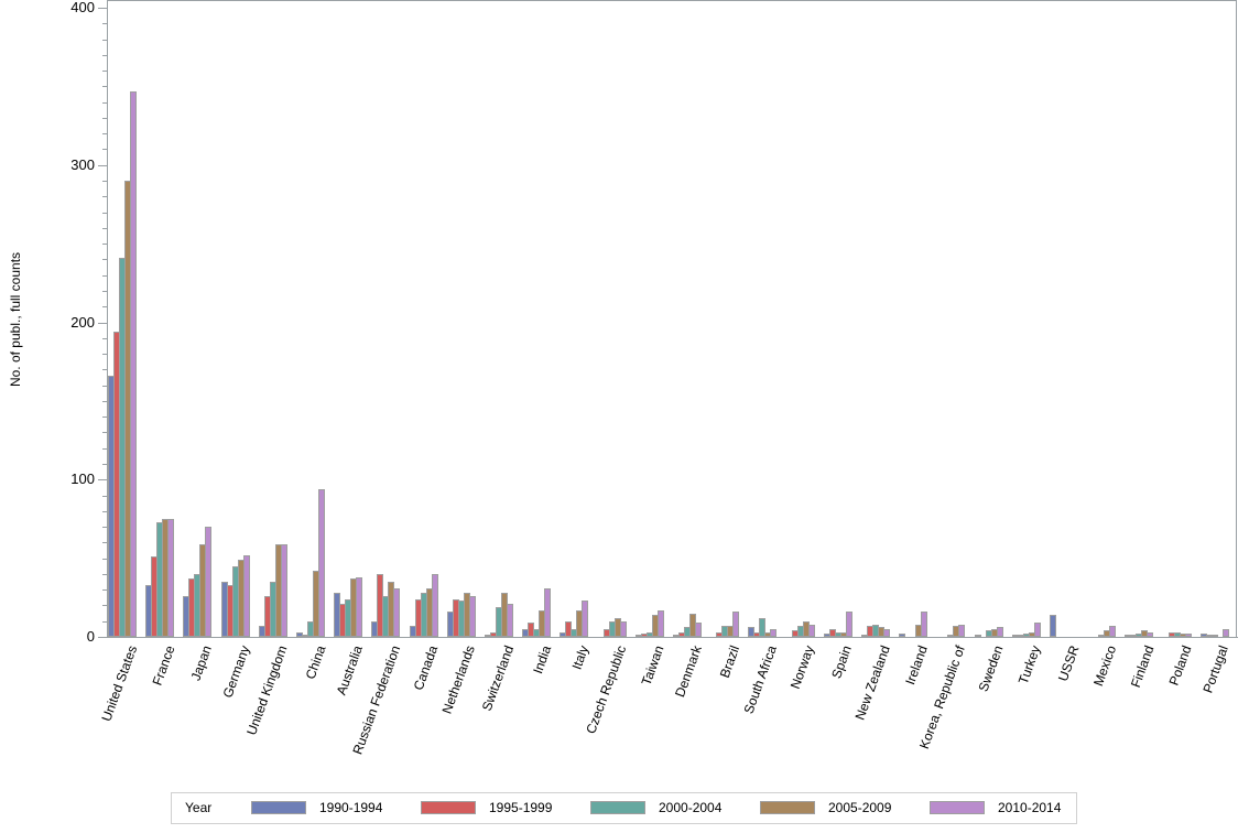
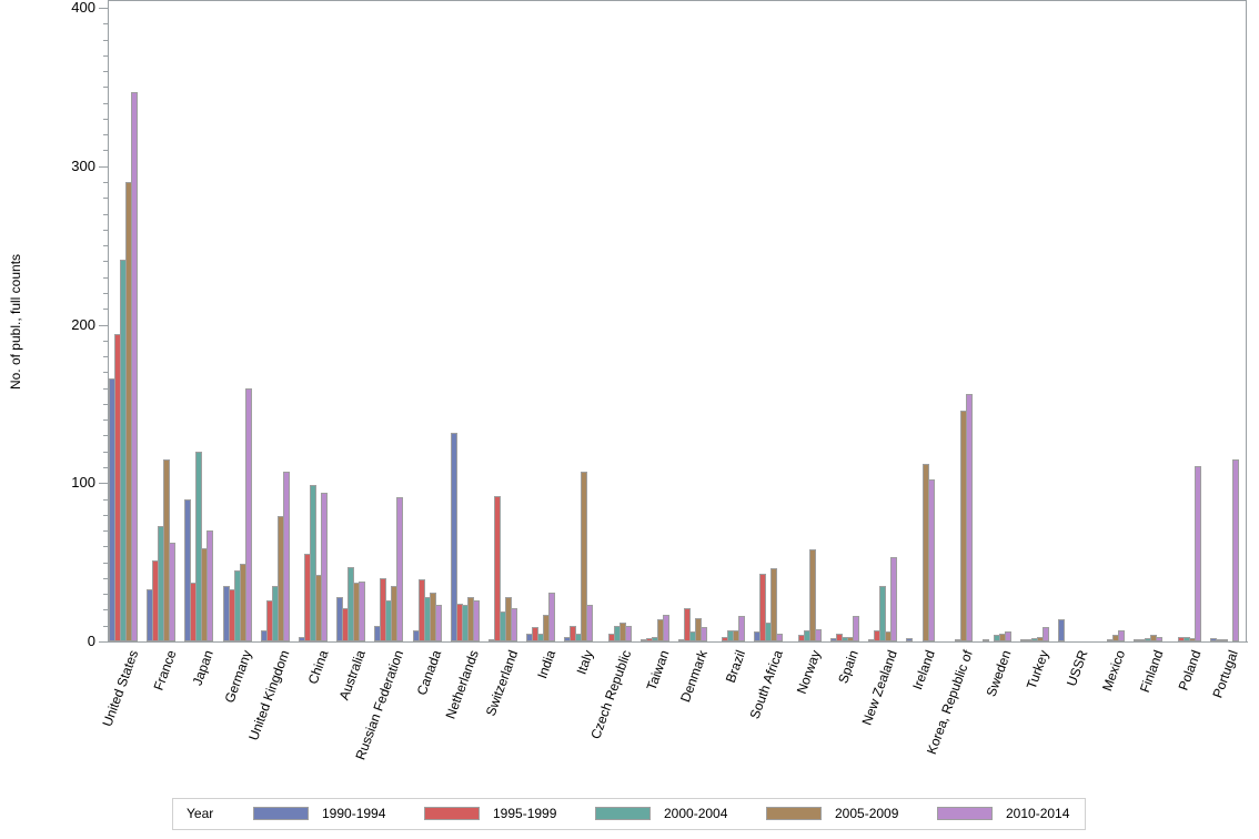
2005-2009/France: 75 -> 115
2010-2014/France: 75 -> 62
1990-1994/Japan: 26 -> 90
2000-2004/Japan: 40 -> 120
2010-2014/Germany: 52 -> 160
2005-2009/United Kingdom: 59 -> 79
2010-2014/United Kingdom: 59 -> 107
1995-1999/China: 1 -> 55
2000-2004/China: 10 -> 99
2000-2004/Australia: 24 -> 47
2010-2014/Russian Federation: 31 -> 91
1995-1999/Canada: 24 -> 39
2010-2014/Canada: 40 -> 23
1990-1994/Netherlands: 16 -> 132
1995-1999/Switzerland: 3 -> 92
2005-2009/Italy: 17 -> 107
1995-1999/Denmark: 3 -> 21
1995-1999/South Africa: 3 -> 43
2005-2009/South Africa: 3 -> 46
2005-2009/Norway: 10 -> 58
2000-2004/New Zealand: 8 -> 35
2010-2014/New Zealand: 5 -> 53
2005-2009/Ireland: 8 -> 112
2010-2014/Ireland: 16 -> 102
2005-2009/Korea, Republic of: 7 -> 146
2010-2014/Korea, Republic of: 8 -> 156
2010-2014/Poland: 2 -> 111
2010-2014/Portugal: 5 -> 115
